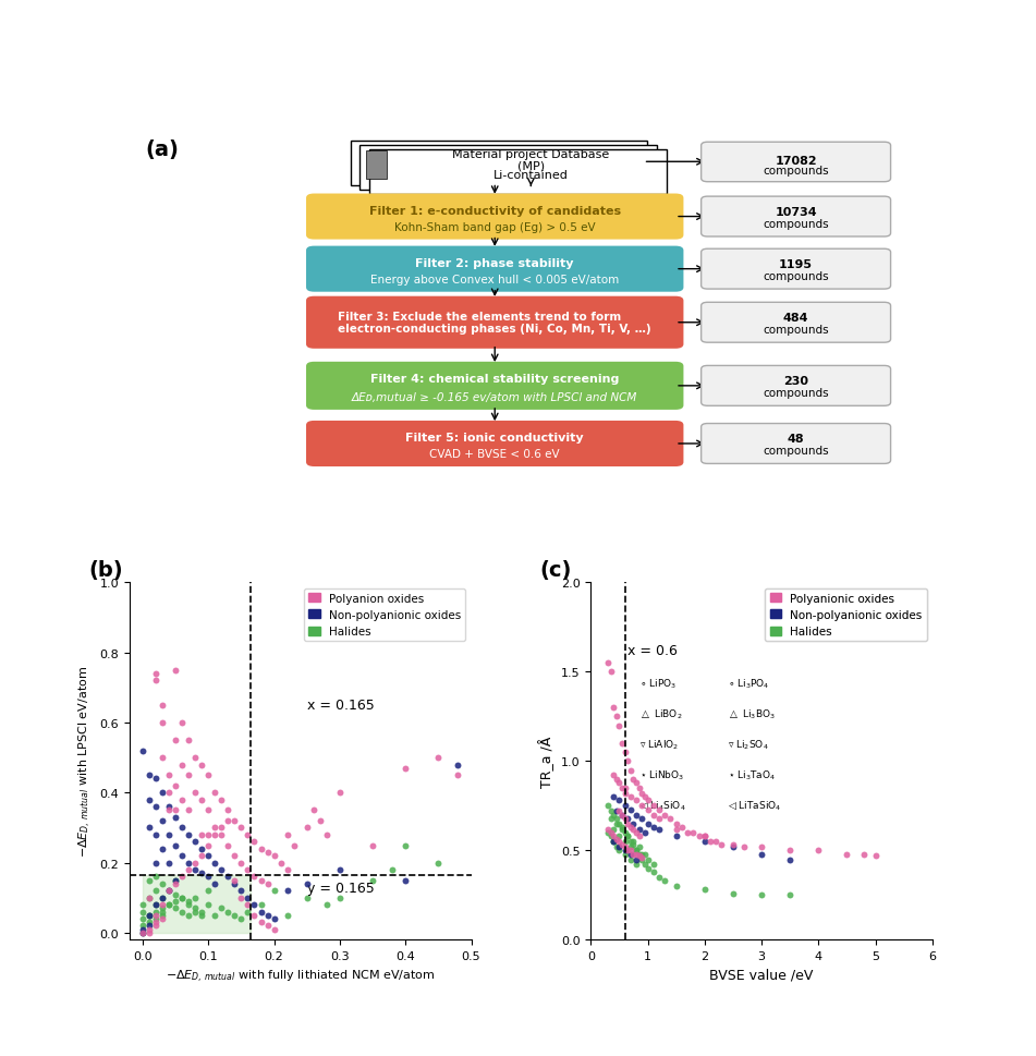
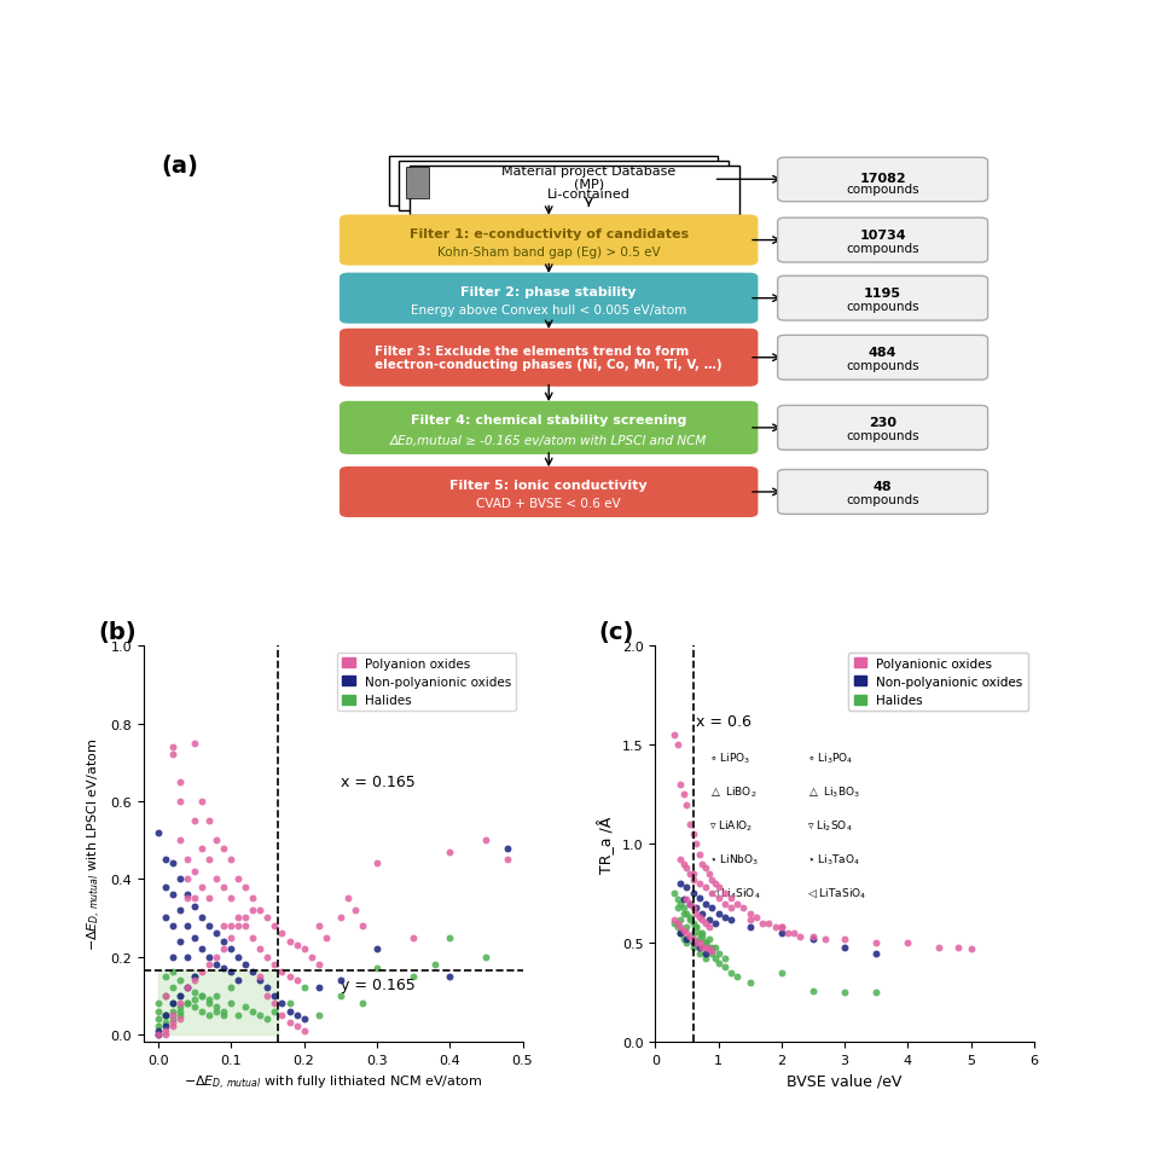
Polyanion oxides/0.3: 0.40 -> 0.44
Non-polyanionic oxides/0.3: 0.18 -> 0.22
Halides/0.3: 0.10 -> 0.17
Halides/2: 0.28 -> 0.35
